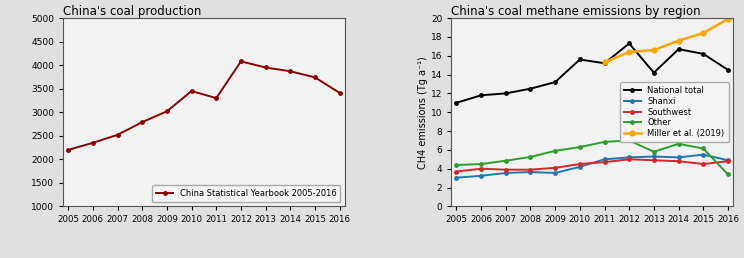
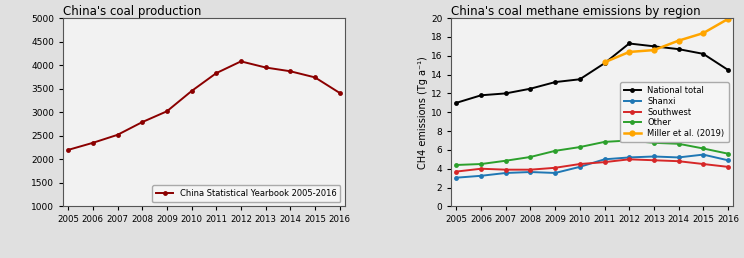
China's coal production/2011: 3300 -> 3830
China's coal methane emissions by region/National total/2010: 15.6 -> 13.5
China's coal methane emissions by region/National total/2013: 14.2 -> 17.0
China's coal methane emissions by region/Other/2013: 5.8 -> 6.8
China's coal methane emissions by region/Southwest/2016: 4.8 -> 4.2
China's coal methane emissions by region/Other/2016: 3.4 -> 5.6
